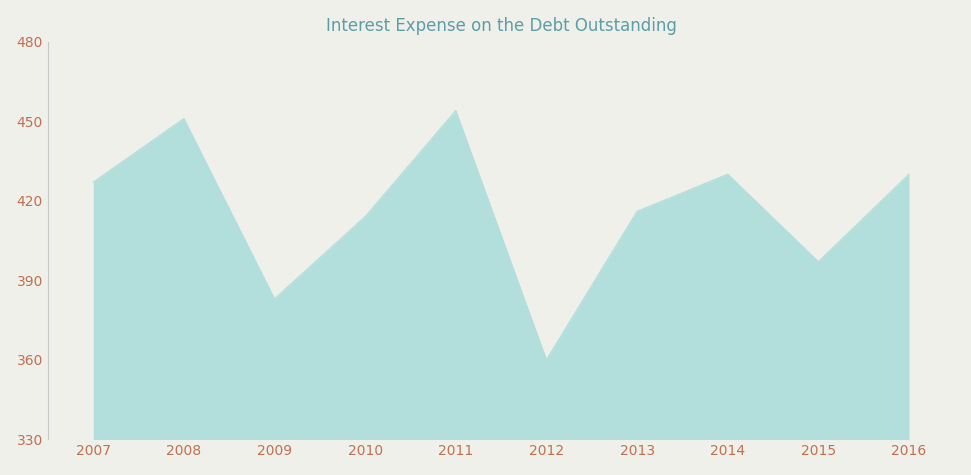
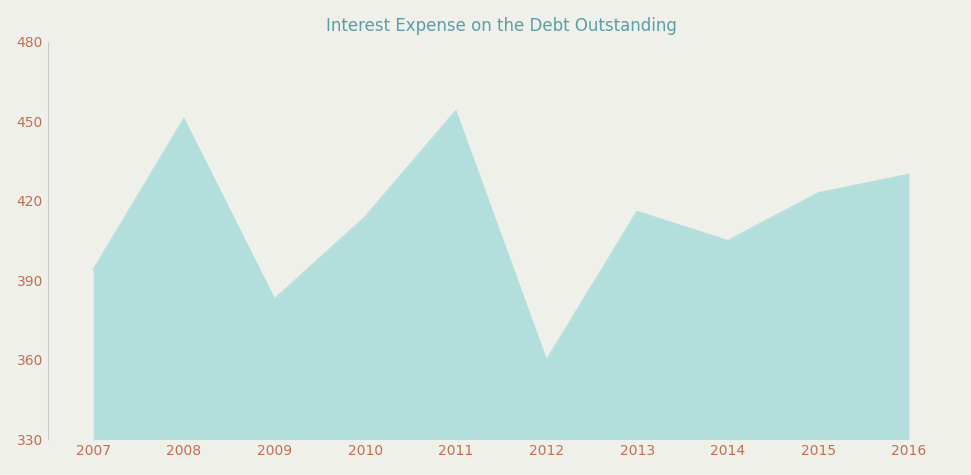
2007: 427 -> 394
2014: 430 -> 405
2015: 397 -> 423
